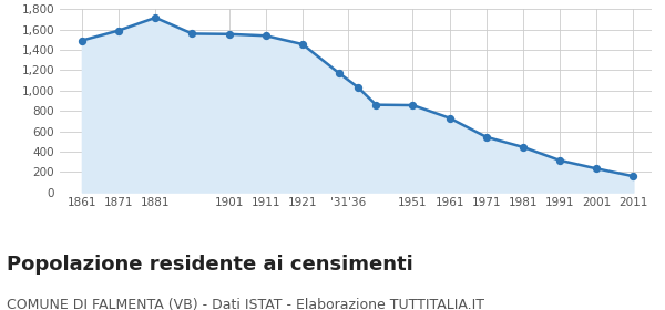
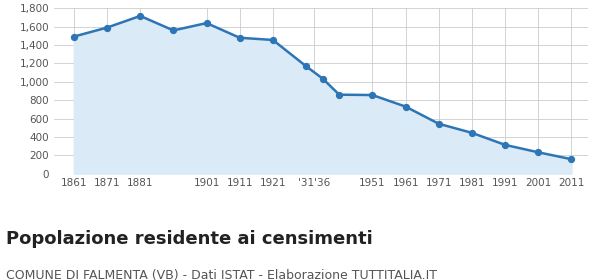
1901: 1,560 -> 1,640
1911: 1,540 -> 1,480
